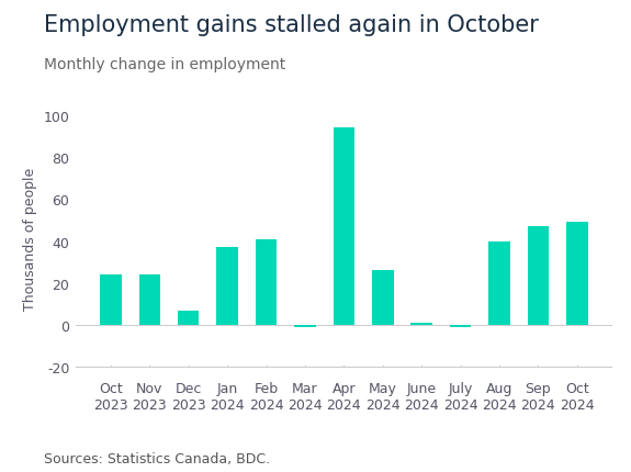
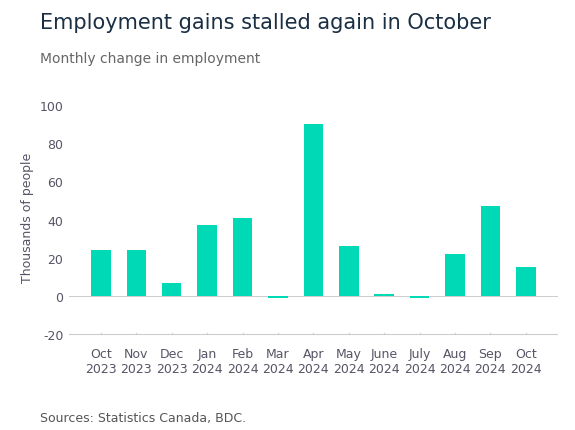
Apr 2024: 94 -> 90
Aug 2024: 40 -> 22
Oct 2024: 49 -> 15
